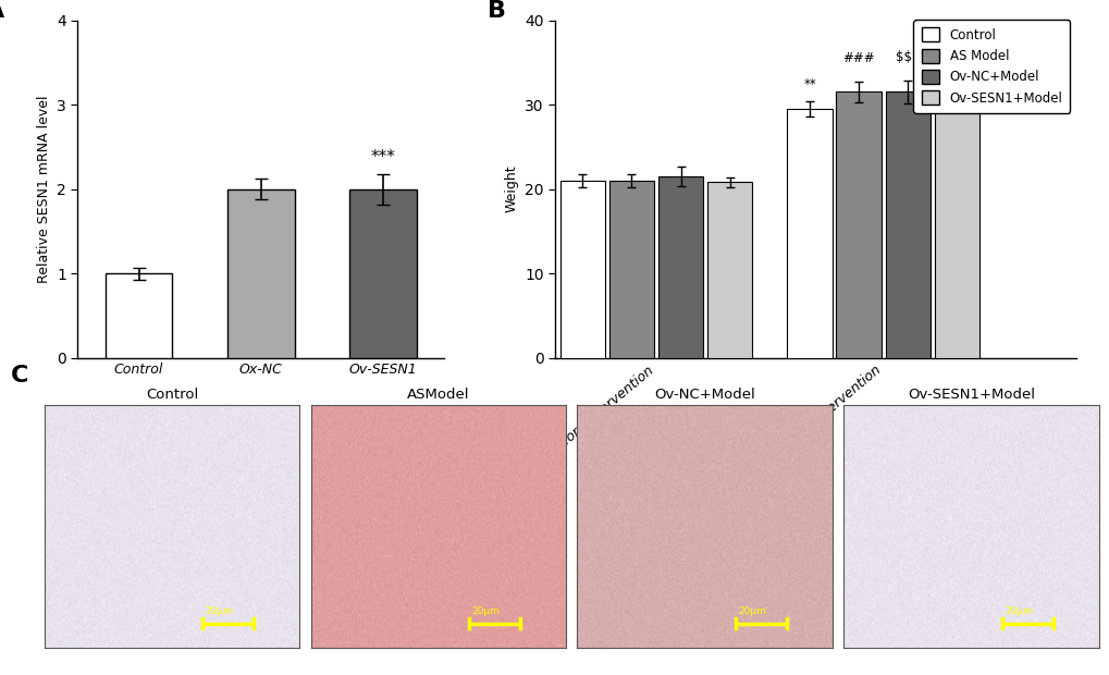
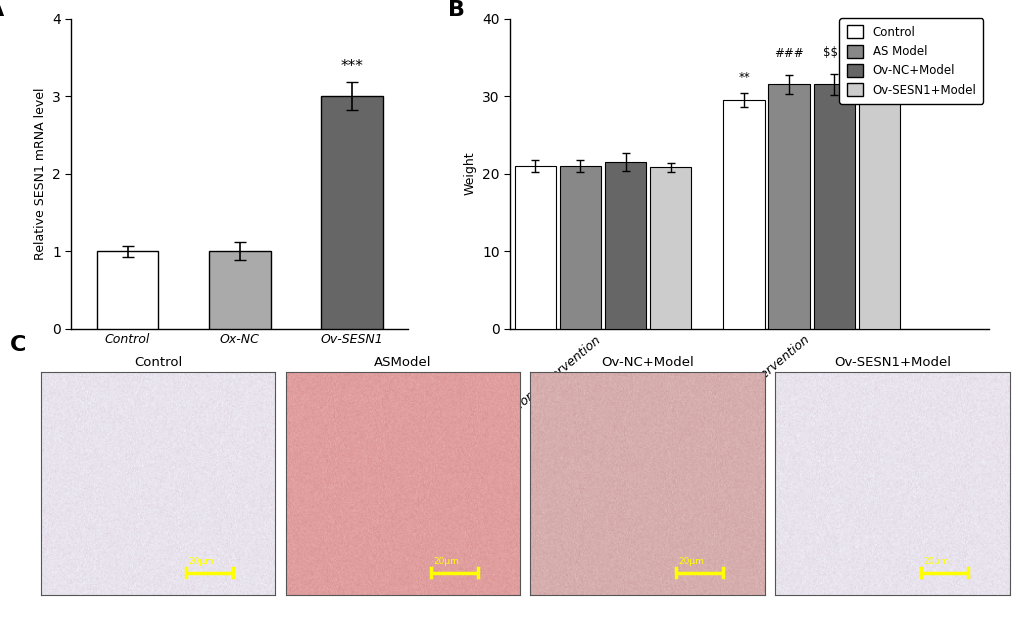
Ox-NC: 2 -> 1
Ov-SESN1: 2 -> 3
